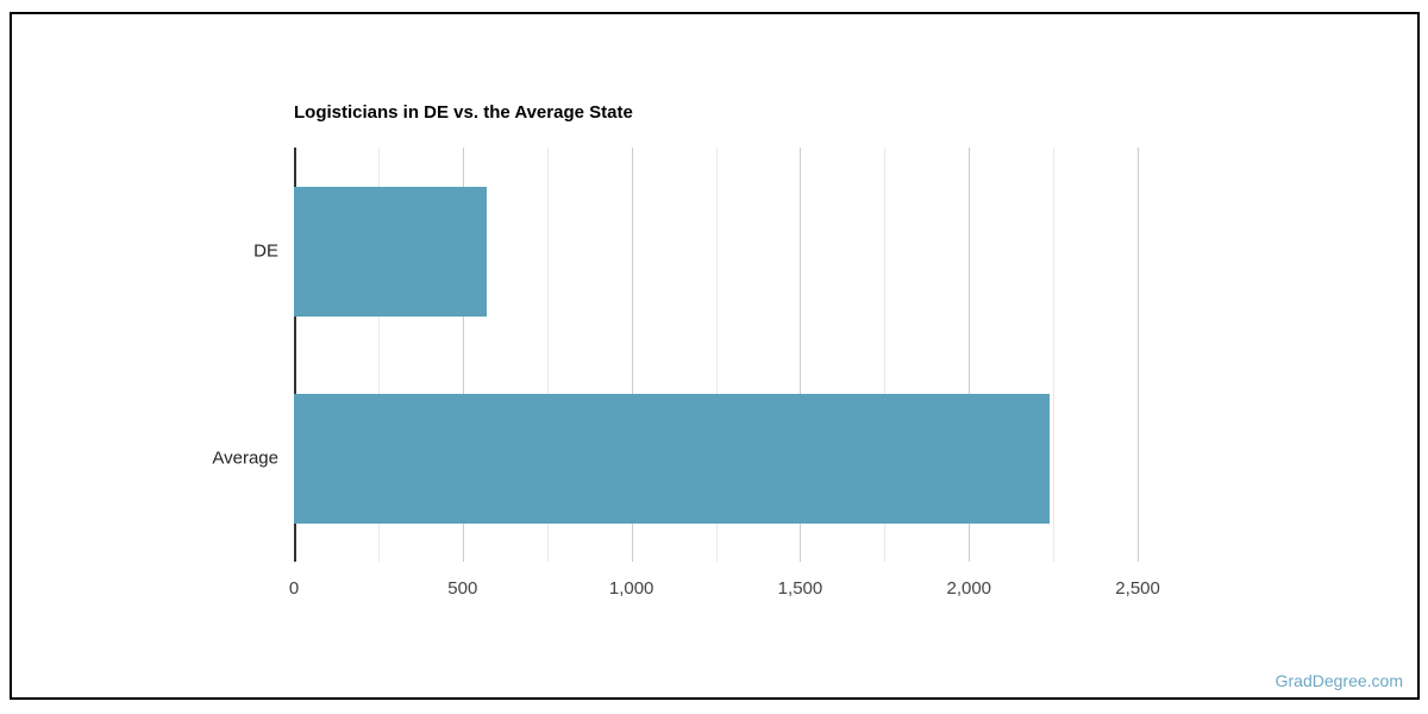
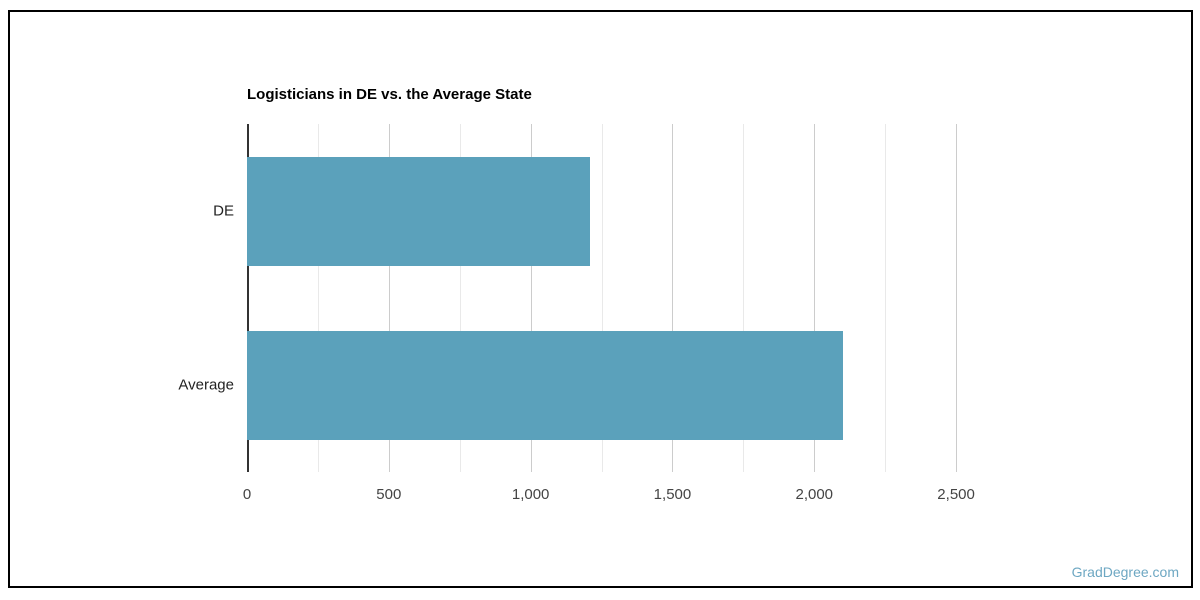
DE: 570 -> 1210
Average: 2240 -> 2100
